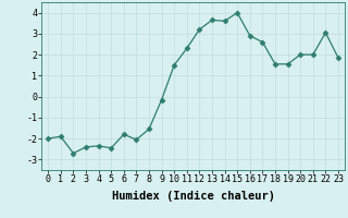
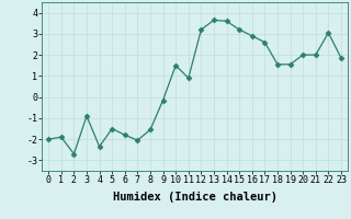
3: -2.4 -> -0.9
5: -2.5 -> -1.5
11: 2.3 -> 0.9
15: 4.0 -> 3.2
